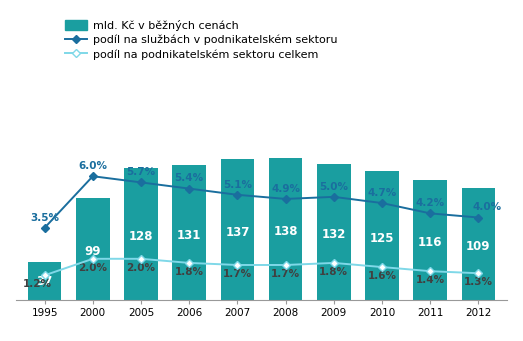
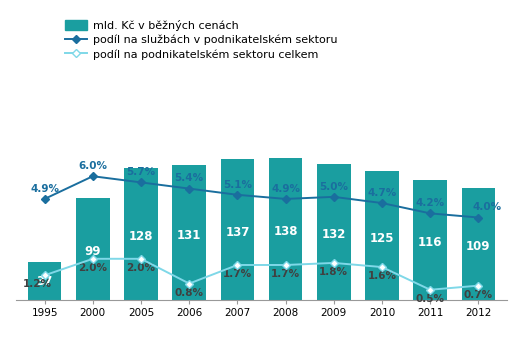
podíl na službách v podnikatelském sektoru/1995: 3.5% -> 4.9%
podíl na podnikatelském sektoru celkem/2006: 1.8% -> 0.8%
podíl na podnikatelském sektoru celkem/2011: 1.4% -> 0.5%
podíl na podnikatelském sektoru celkem/2012: 1.3% -> 0.7%
